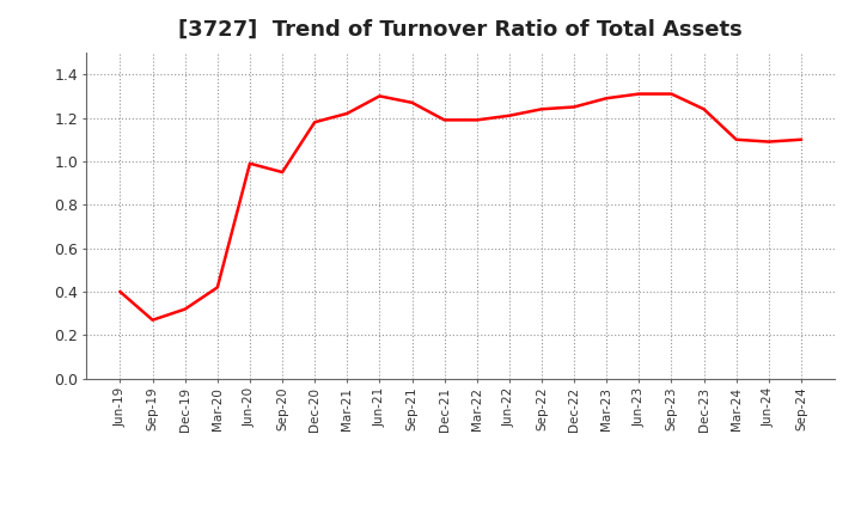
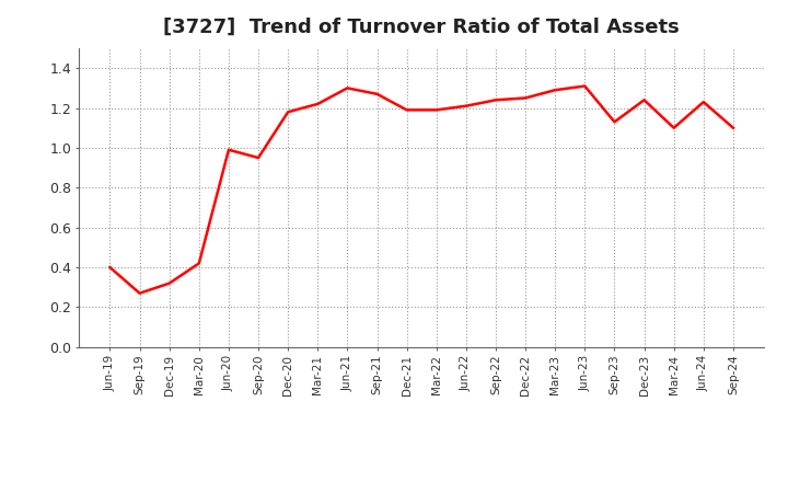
Sep-23: 1.31 -> 1.13
Jun-24: 1.09 -> 1.23
